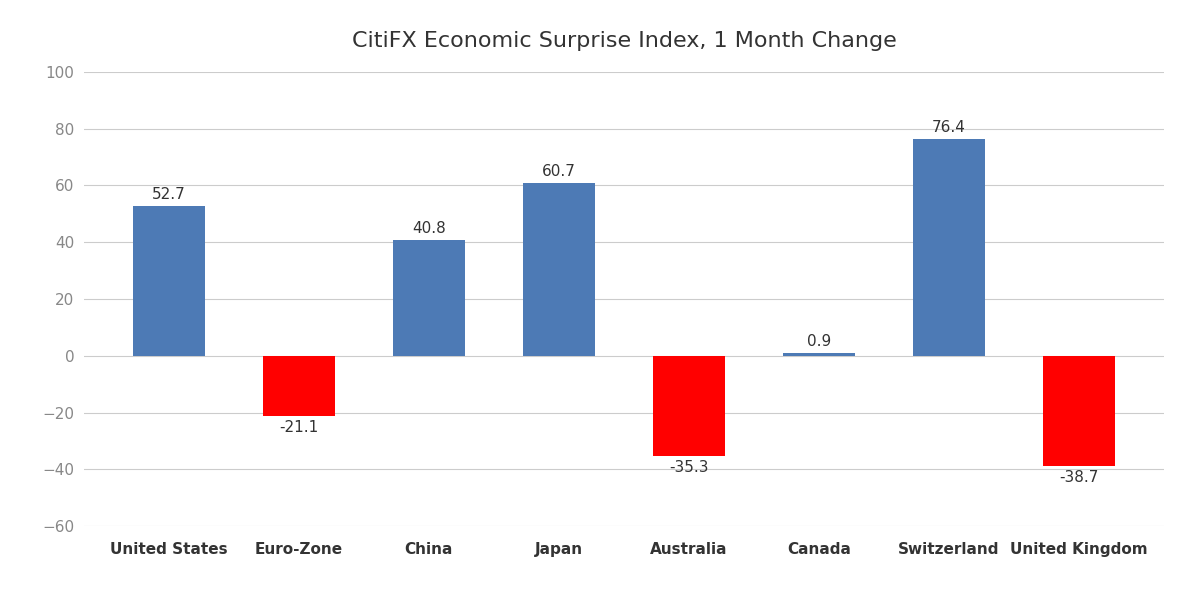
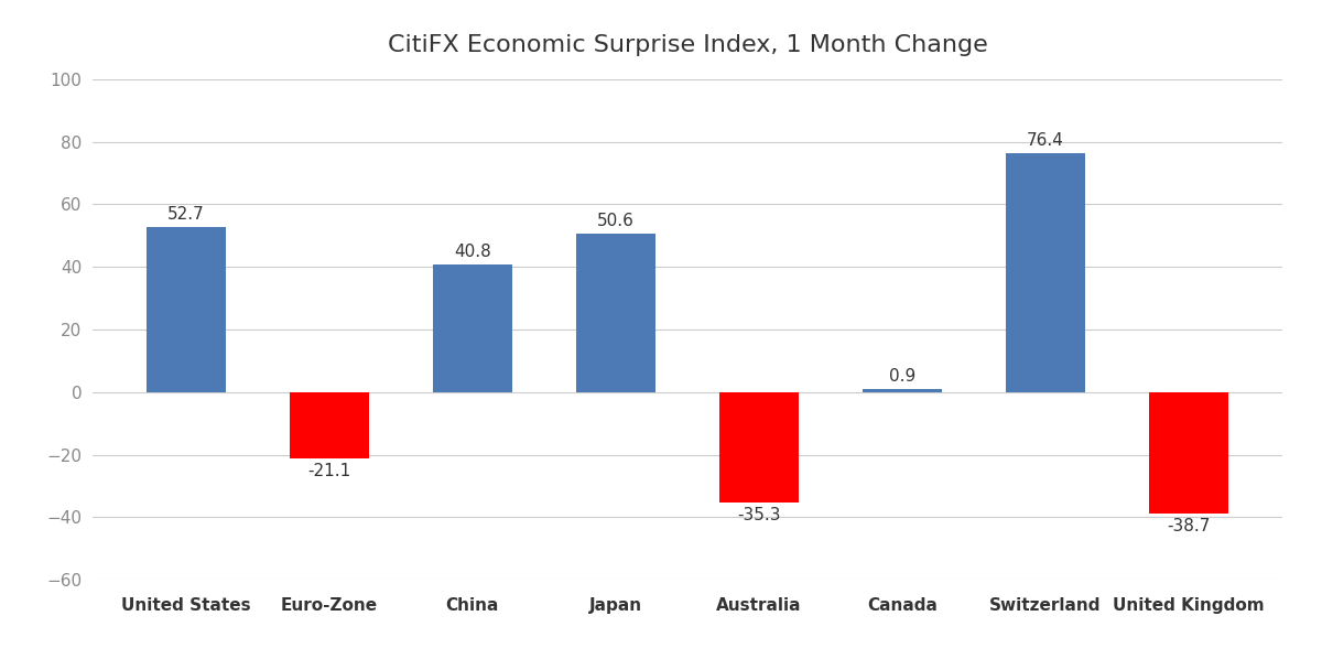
Japan: 60.7 -> 50.6
